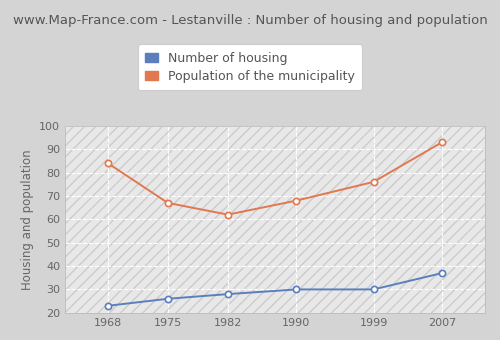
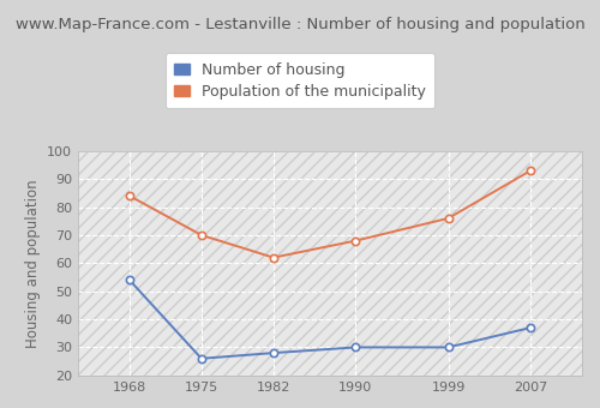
Number of housing/1968: 23 -> 54
Population of the municipality/1975: 67 -> 70
